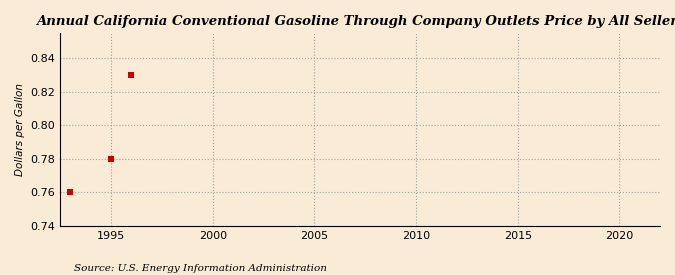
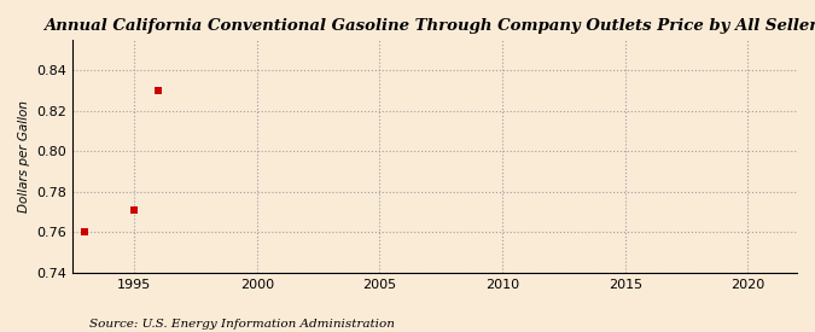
1995: 0.780 -> 0.771
